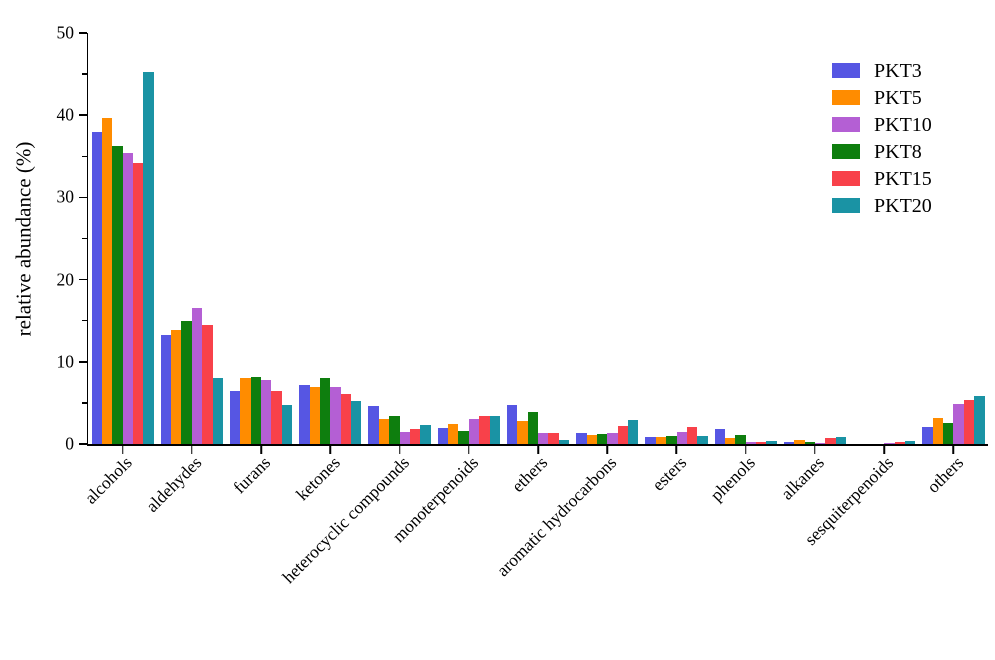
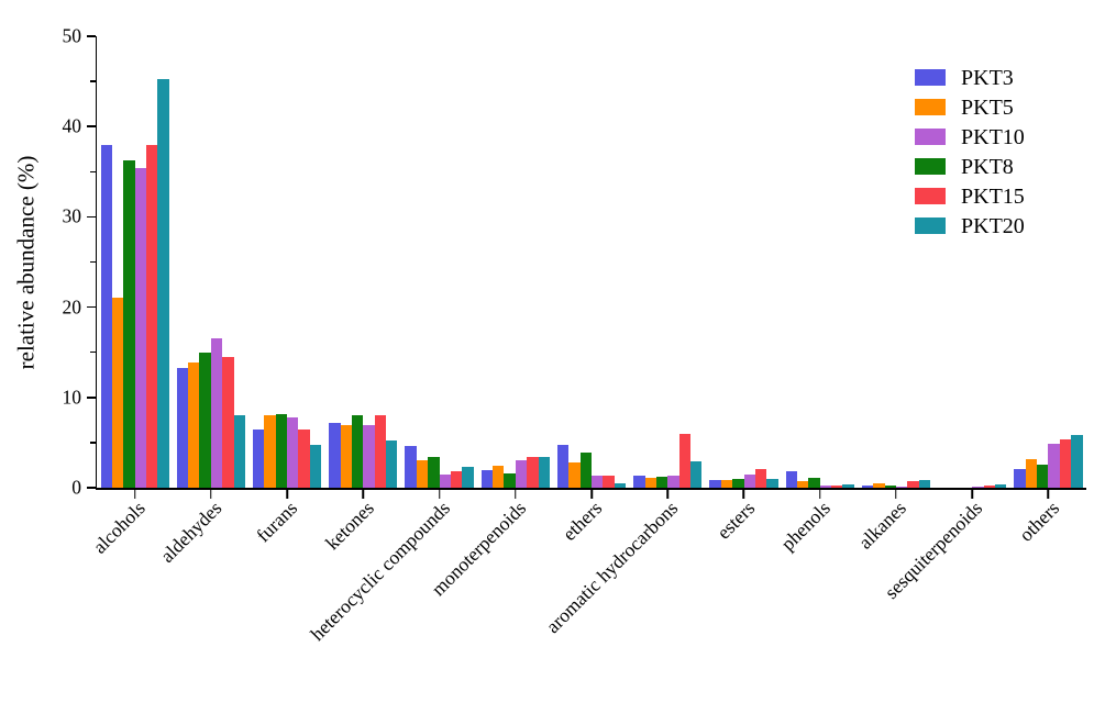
PKT5/alcohols: 40 -> 21
PKT15/alcohols: 34 -> 38
PKT15/ketones: 6 -> 8
PKT15/aromatic hydrocarbons: 2 -> 6
